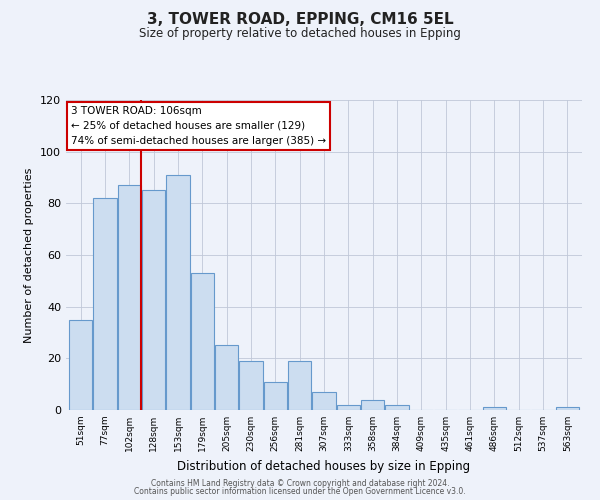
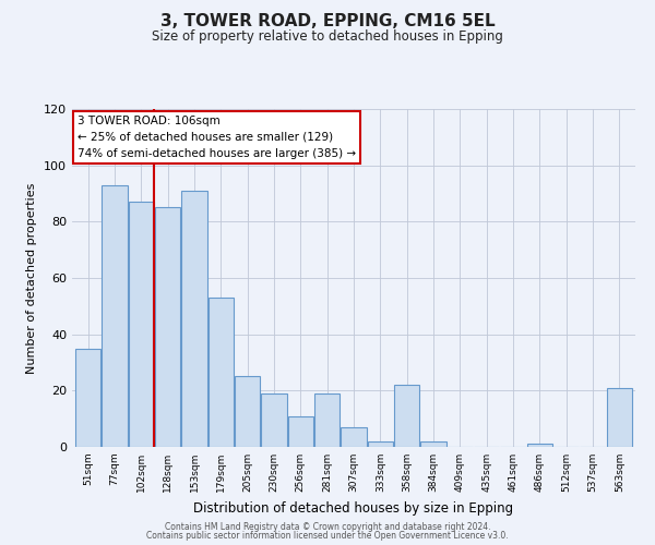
77sqm: 82 -> 93
358sqm: 4 -> 22
563sqm: 1 -> 21
